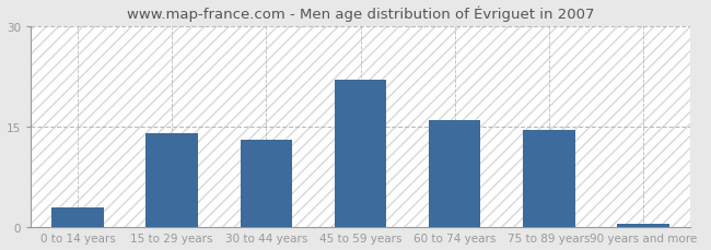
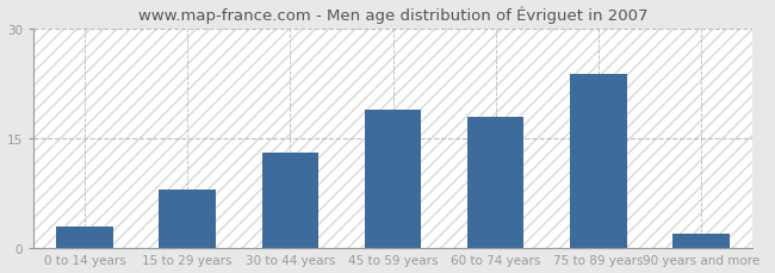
15 to 29 years: 14.0 -> 8.0
45 to 59 years: 22.0 -> 19.0
60 to 74 years: 16.0 -> 18.0
75 to 89 years: 14.5 -> 23.8
90 years and more: 0.4 -> 2.0
